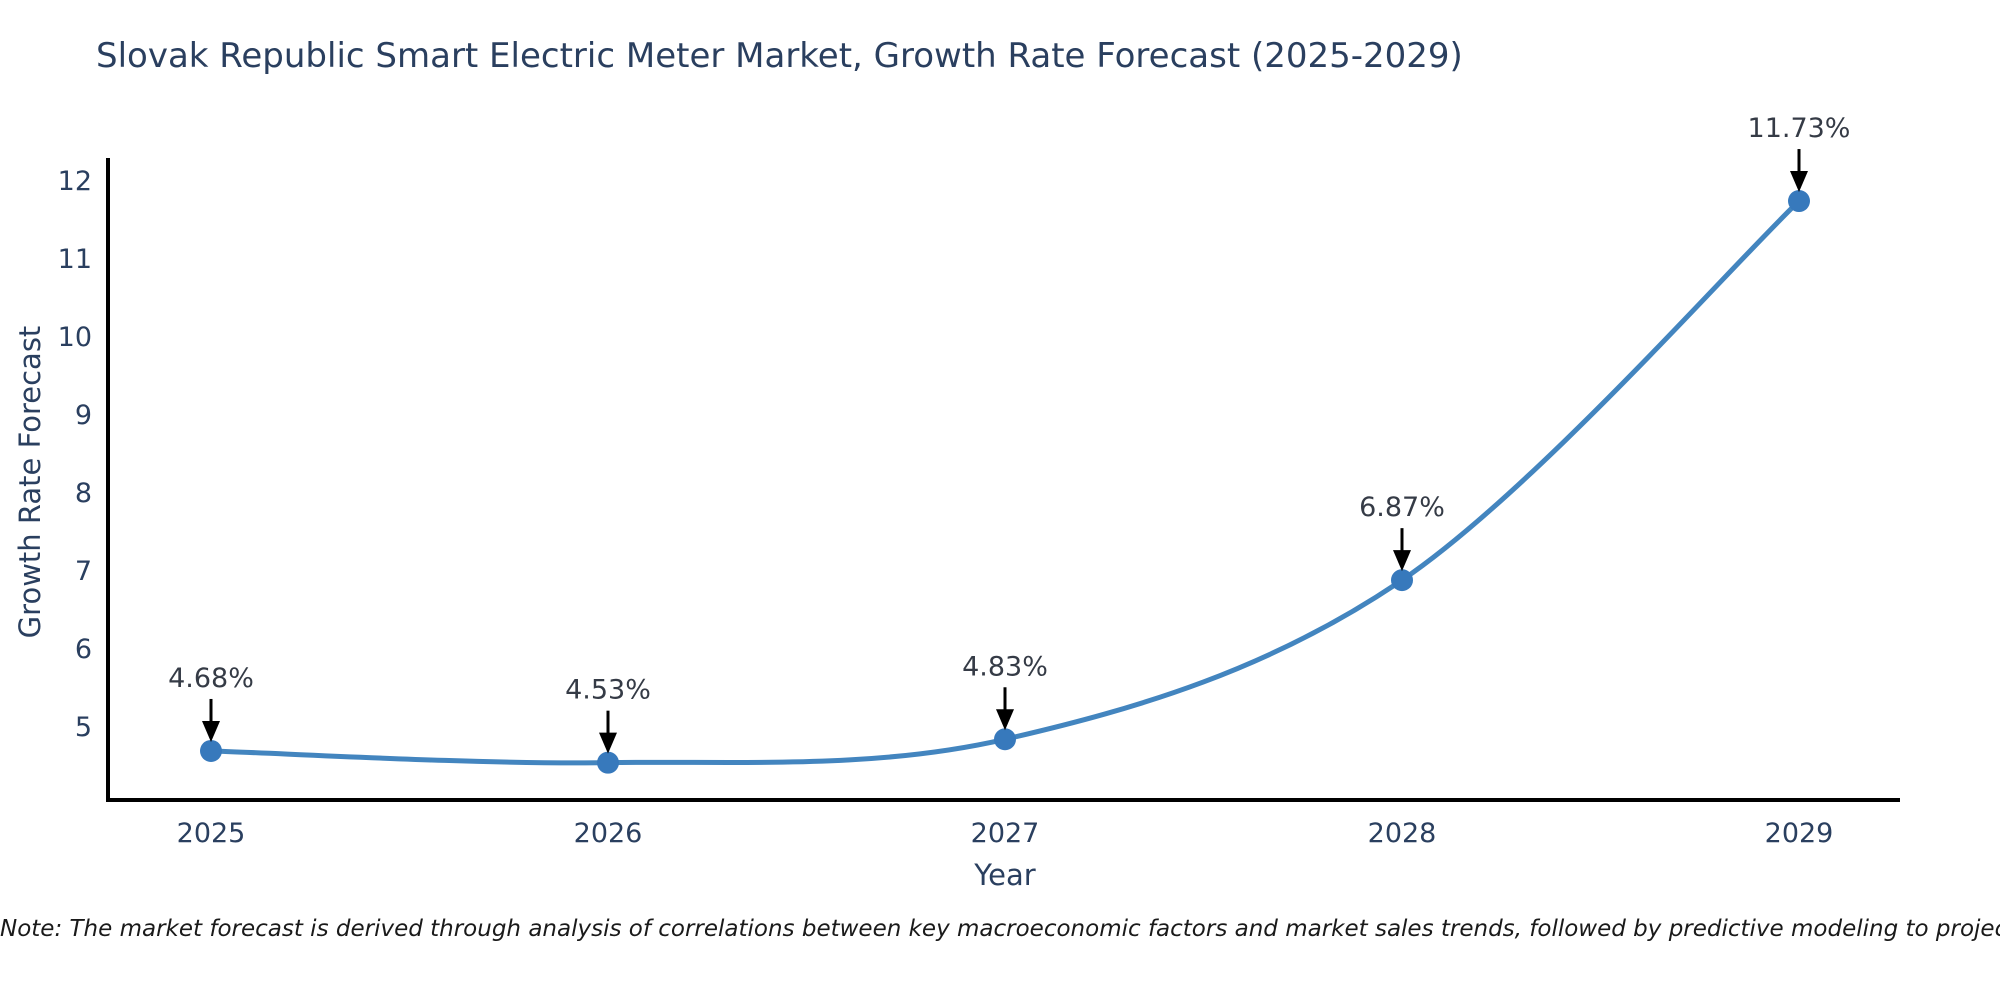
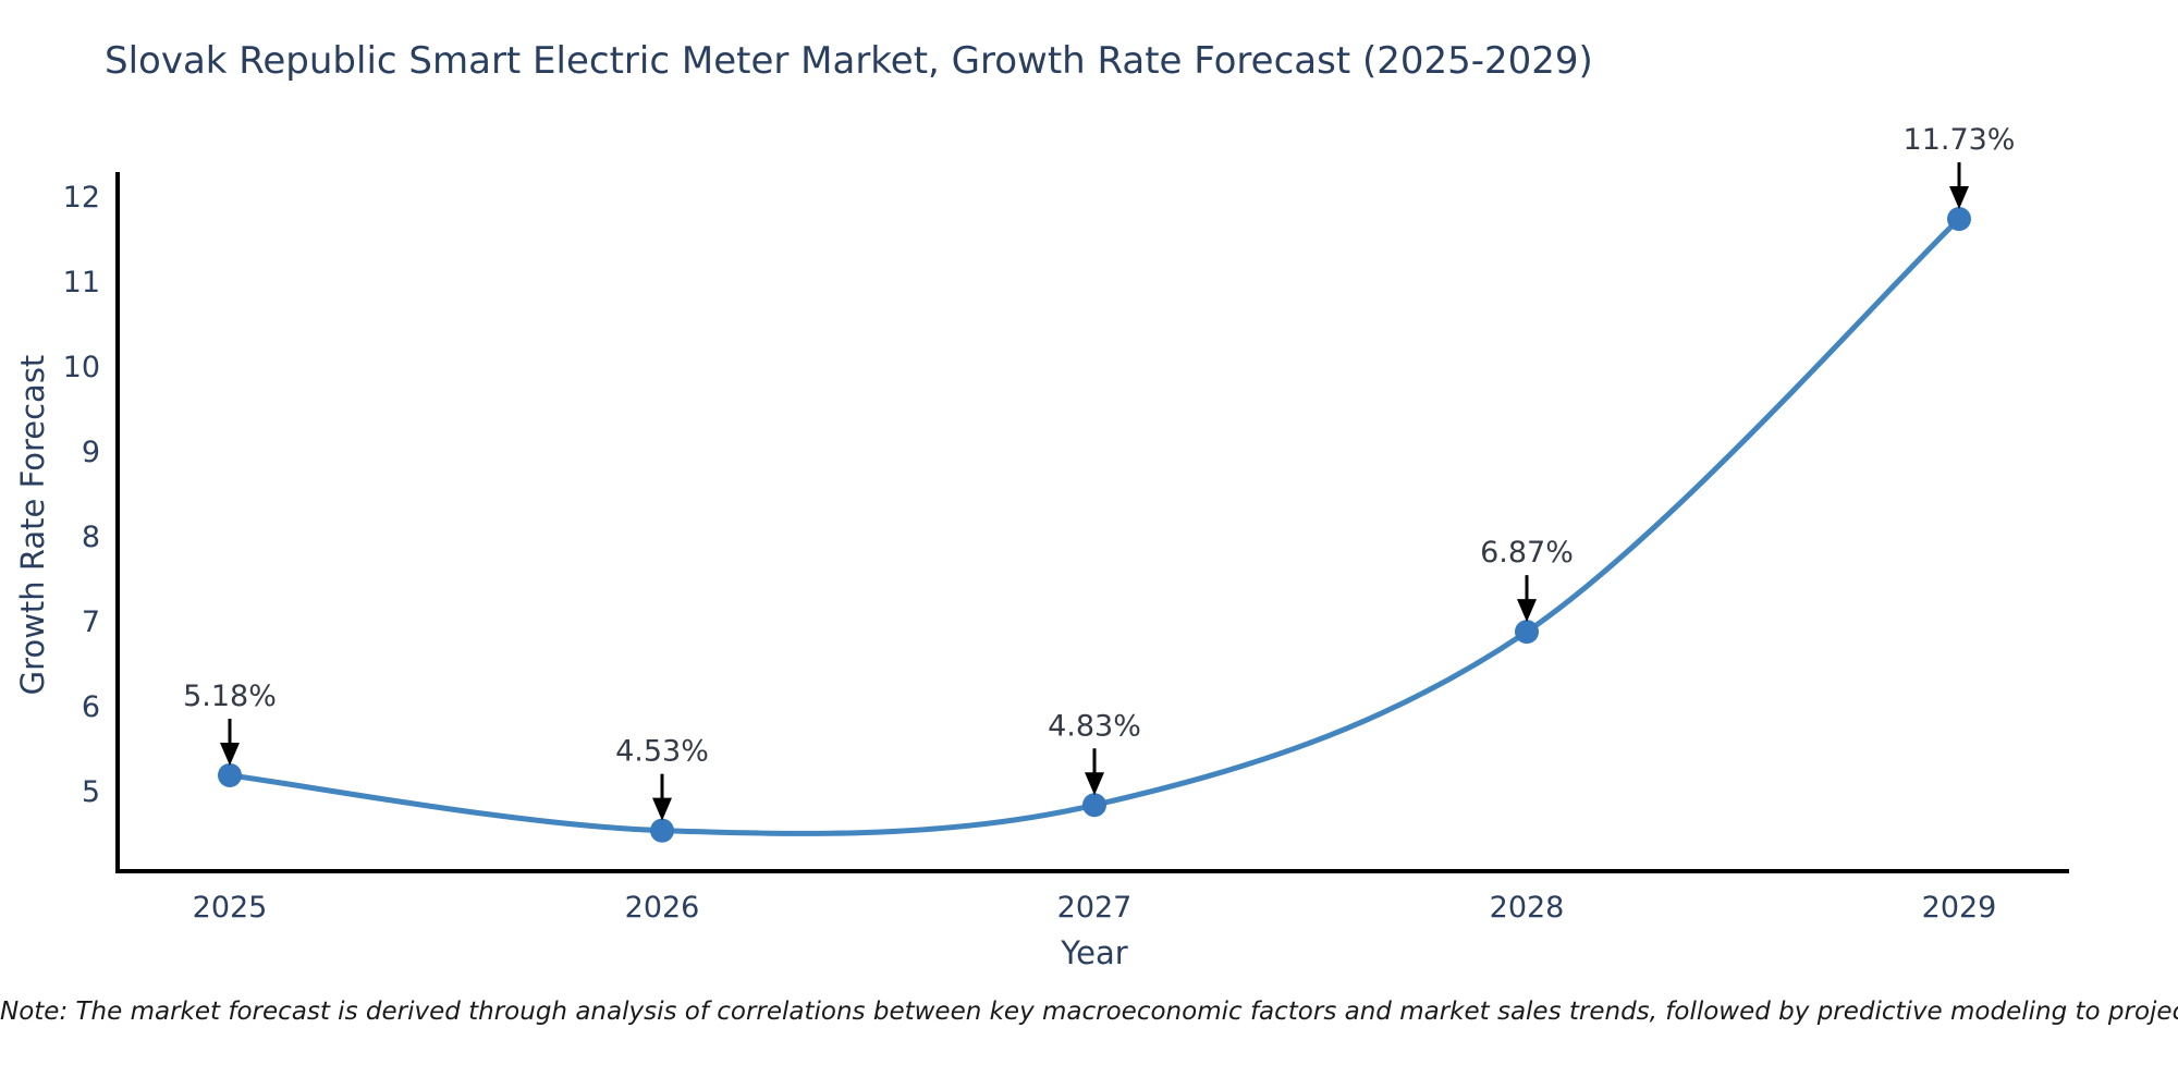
2025: 4.68% -> 5.18%
